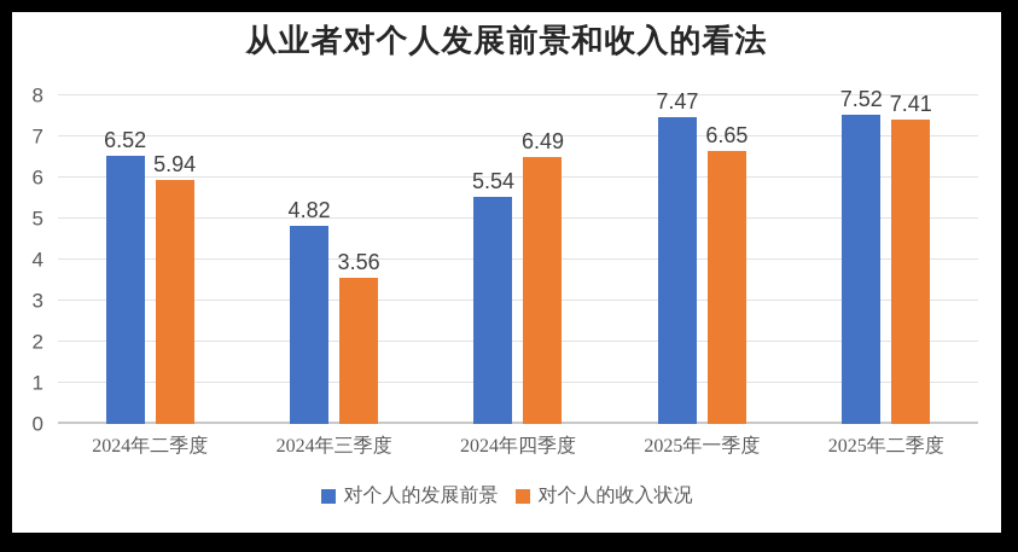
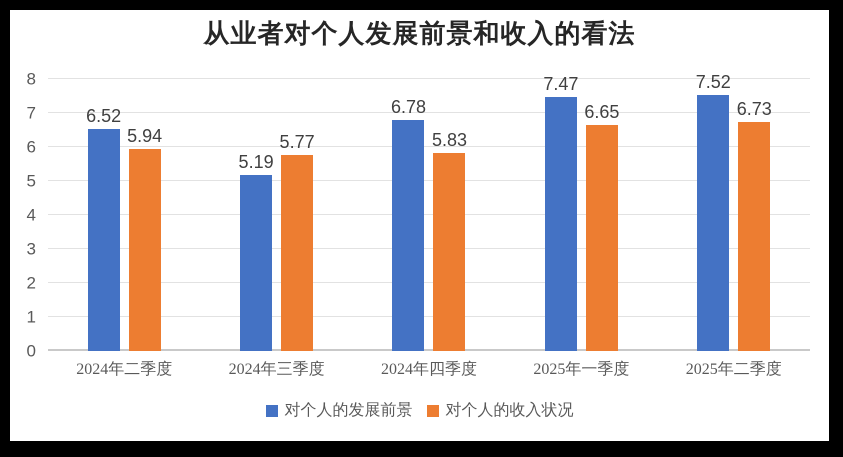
对个人的发展前景/2024年三季度: 4.82 -> 5.19
对个人的收入状况/2024年三季度: 3.56 -> 5.77
对个人的发展前景/2024年四季度: 5.54 -> 6.78
对个人的收入状况/2024年四季度: 6.49 -> 5.83
对个人的收入状况/2025年二季度: 7.41 -> 6.73
